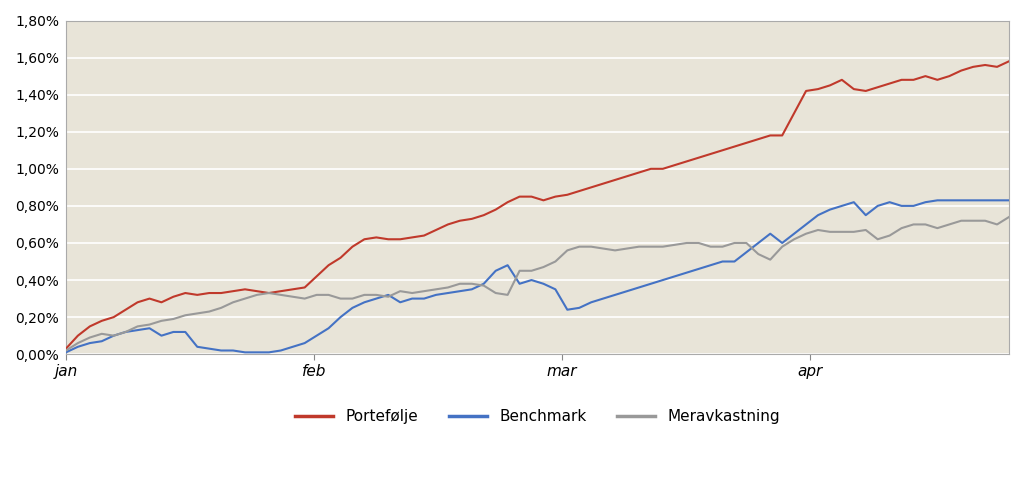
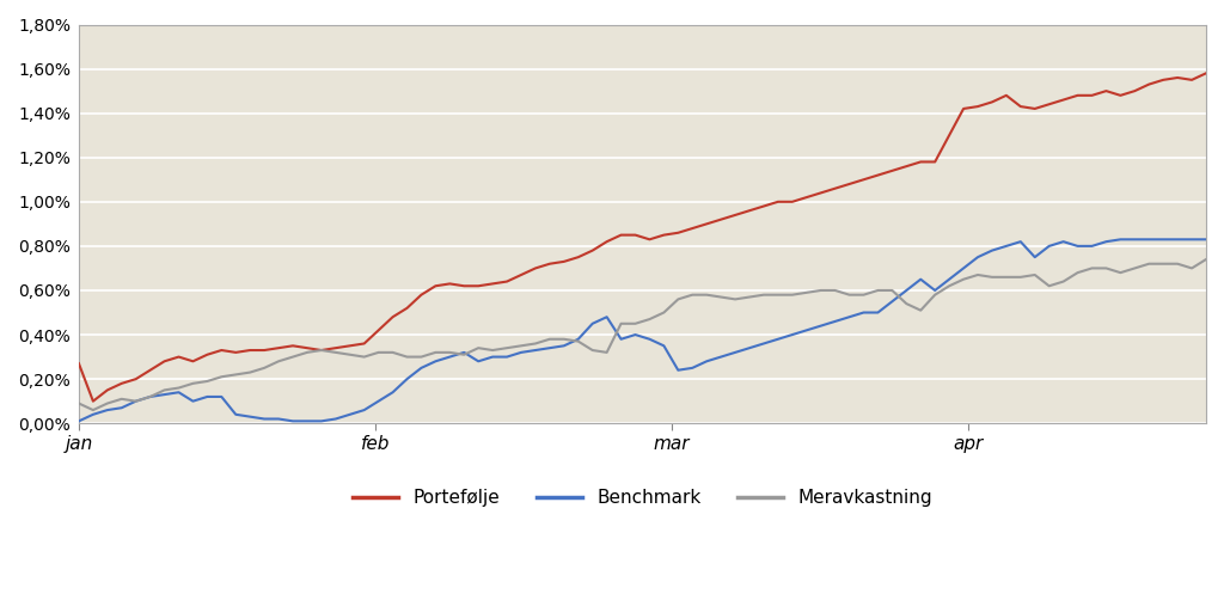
Portefølje/jan: 0,03% -> 0,27%
Meravkastning/jan: 0,02% -> 0,09%
